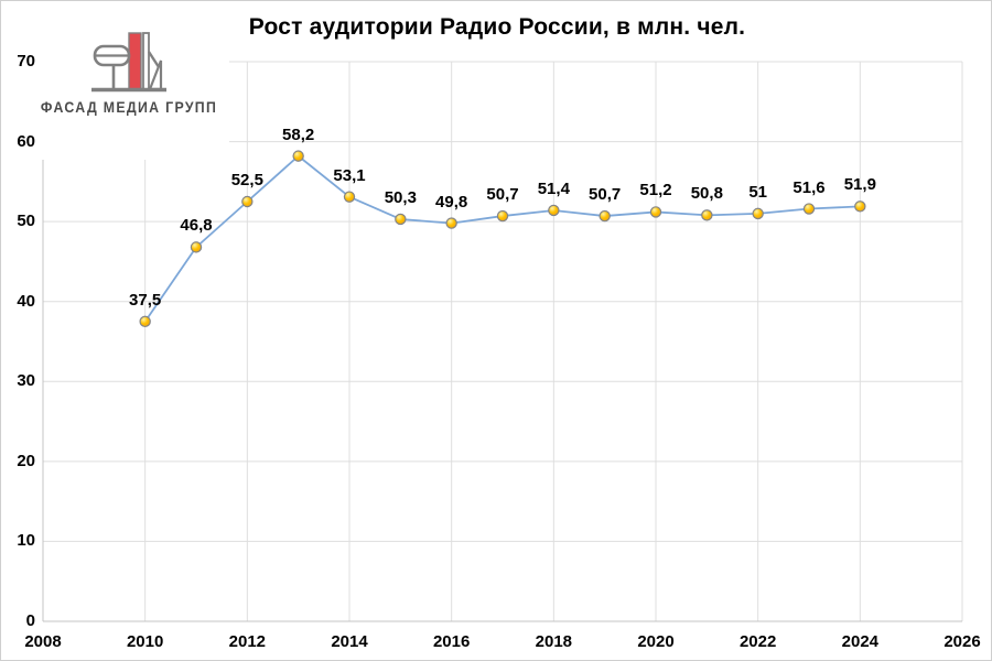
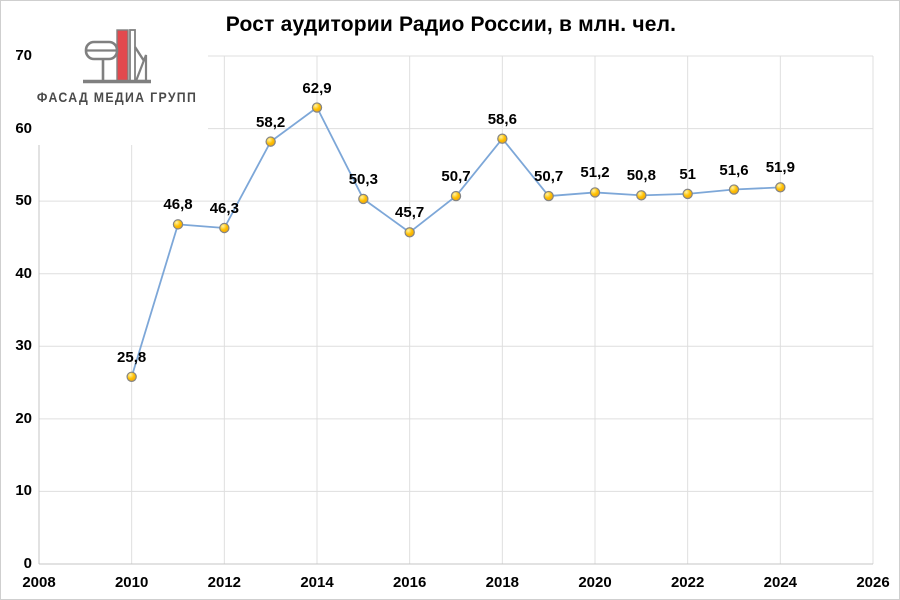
2010: 37,5 -> 25,8
2012: 52,5 -> 46,3
2014: 53,1 -> 62,9
2016: 49,8 -> 45,7
2018: 51,4 -> 58,6
